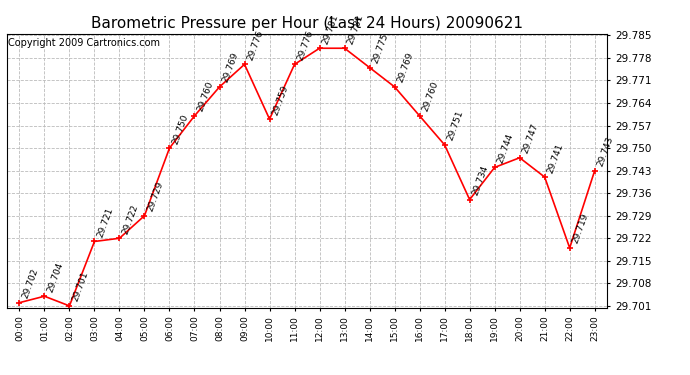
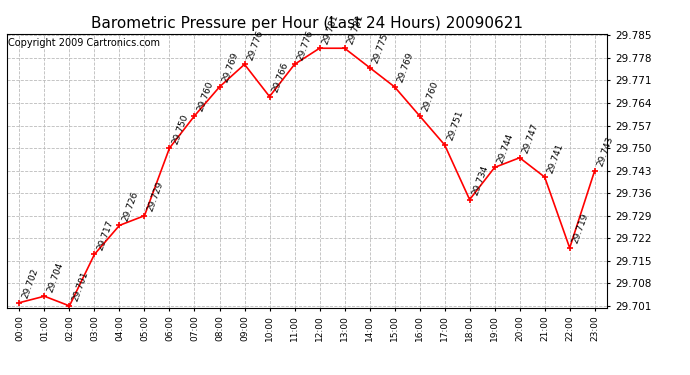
03:00: 29.721 -> 29.717
04:00: 29.722 -> 29.726
10:00: 29.759 -> 29.766
